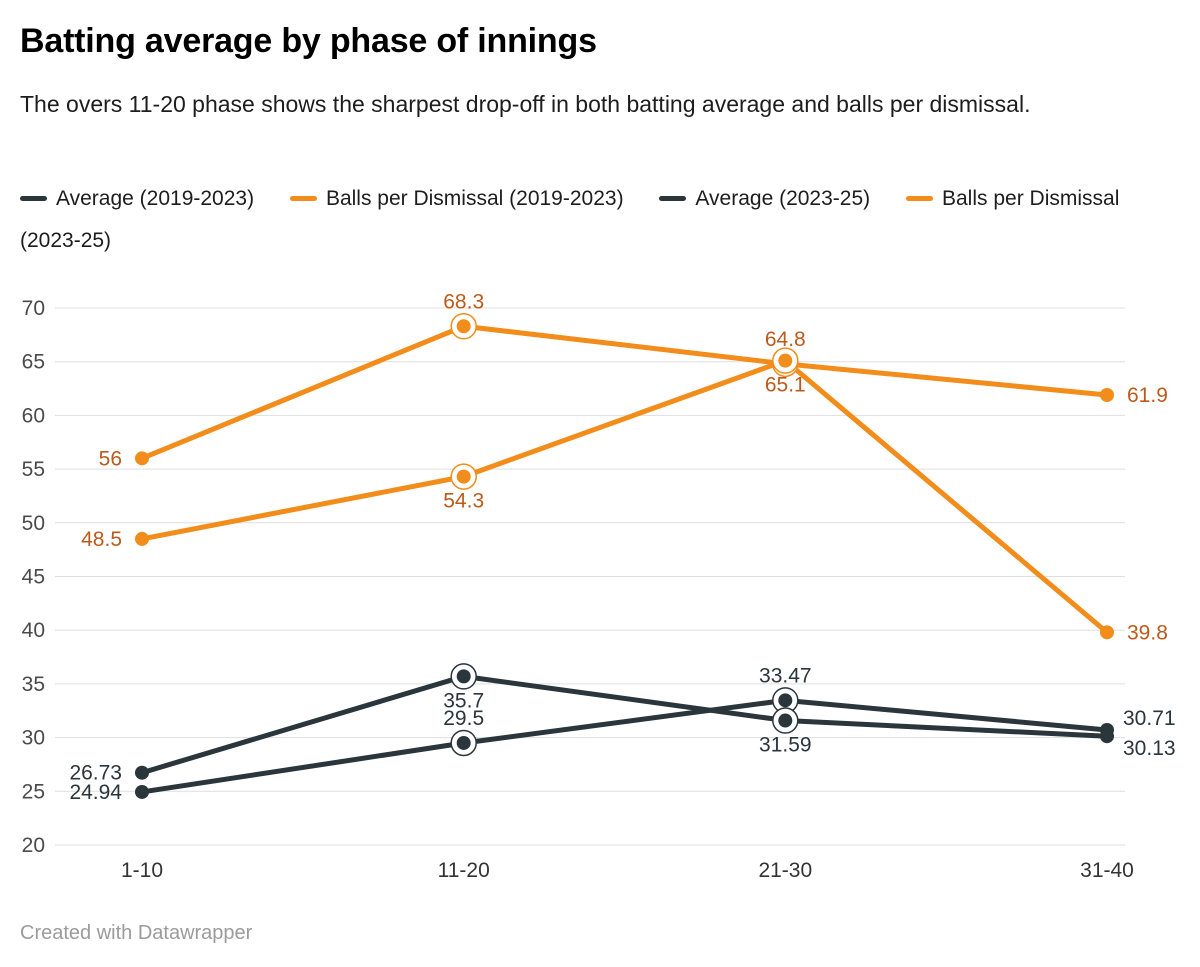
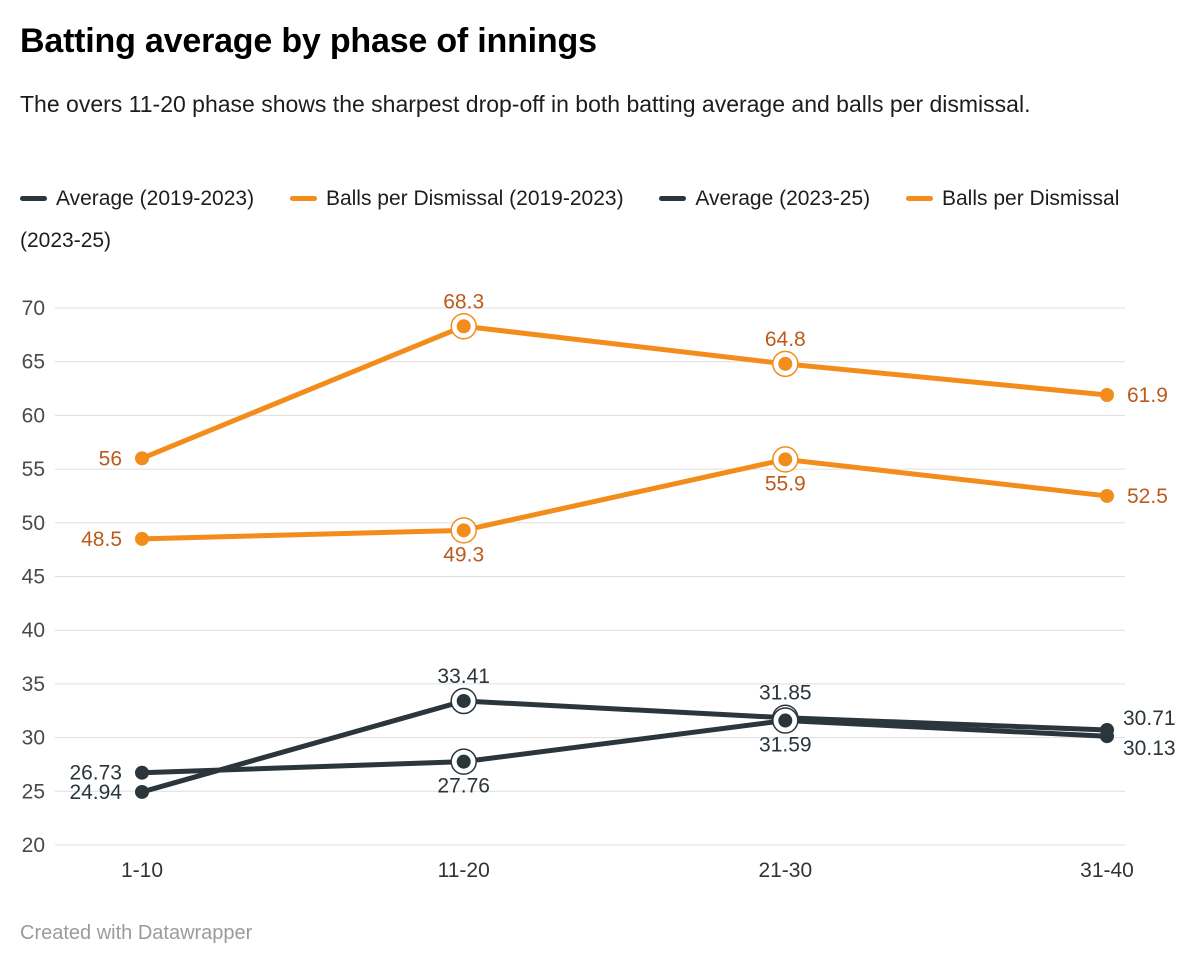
Average (2019-2023)/11-20: 29.5 -> 33.41
Average (2023-25)/11-20: 35.7 -> 27.76
Balls per Dismissal (2023-25)/11-20: 54.3 -> 49.3
Average (2019-2023)/21-30: 33.47 -> 31.85
Balls per Dismissal (2023-25)/21-30: 65.1 -> 55.9
Balls per Dismissal (2023-25)/31-40: 39.8 -> 52.5
